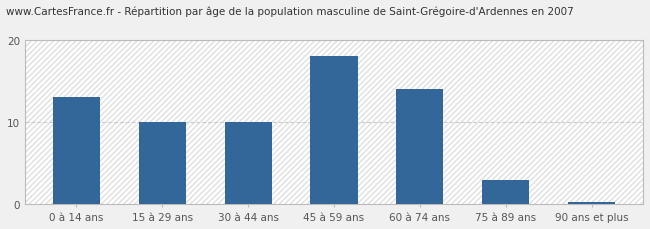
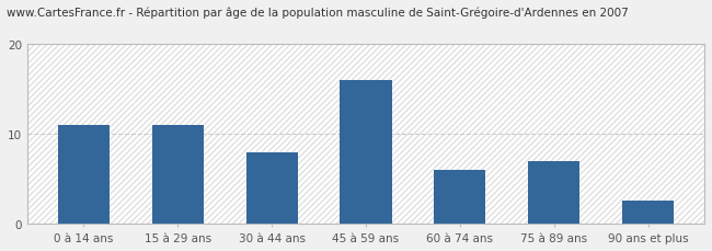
0 à 14 ans: 13.0 -> 11.0
15 à 29 ans: 10.0 -> 11.0
30 à 44 ans: 10.0 -> 8.0
45 à 59 ans: 18.0 -> 16.0
60 à 74 ans: 14.0 -> 6.0
75 à 89 ans: 3.0 -> 7.0
90 ans et plus: 0.3 -> 2.6
